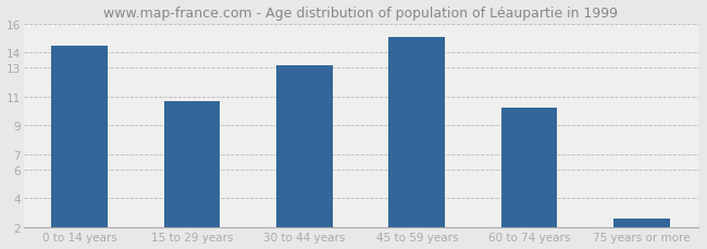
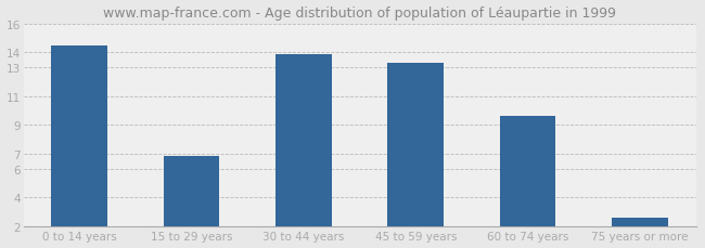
15 to 29 years: 10.7 -> 6.9
30 to 44 years: 13.1 -> 13.9
45 to 59 years: 15.1 -> 13.3
60 to 74 years: 10.2 -> 9.6
